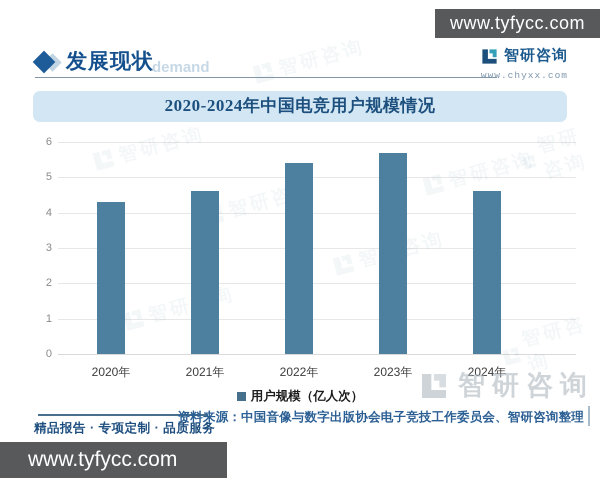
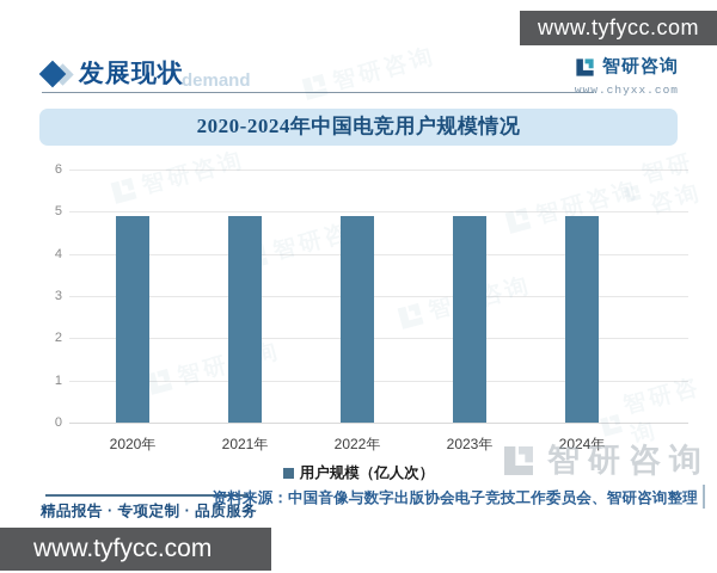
2020年: 4.3 -> 4.9
2021年: 4.6 -> 4.9
2022年: 5.4 -> 4.9
2023年: 5.7 -> 4.9
2024年: 4.6 -> 4.9
